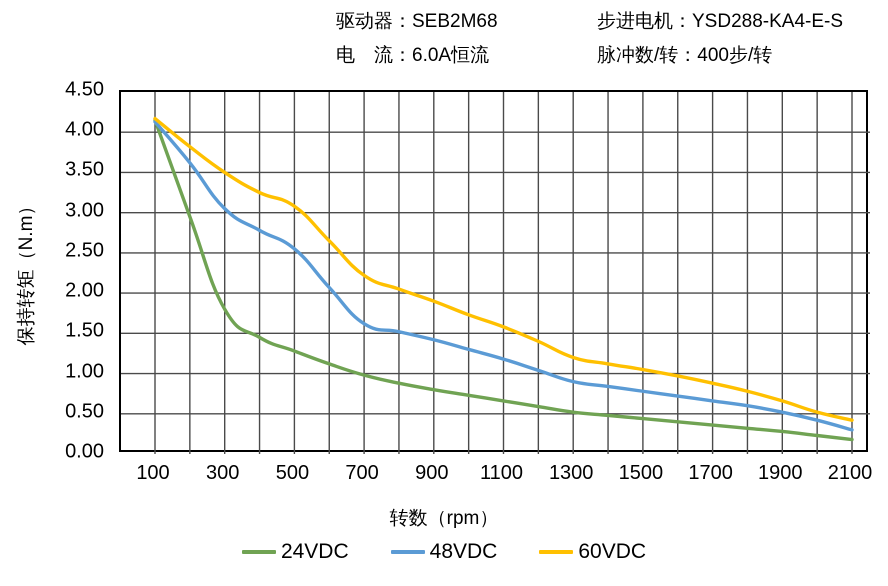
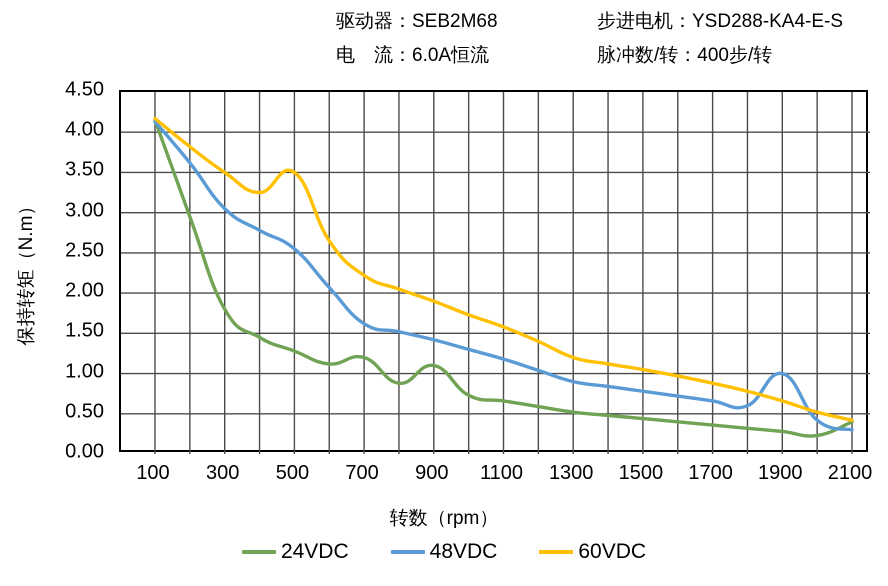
60VDC/500: 3.1 -> 3.5
24VDC/700: 1.0 -> 1.2
24VDC/900: 0.8 -> 1.1
48VDC/1900: 0.5 -> 1.0
24VDC/2100: 0.2 -> 0.4
